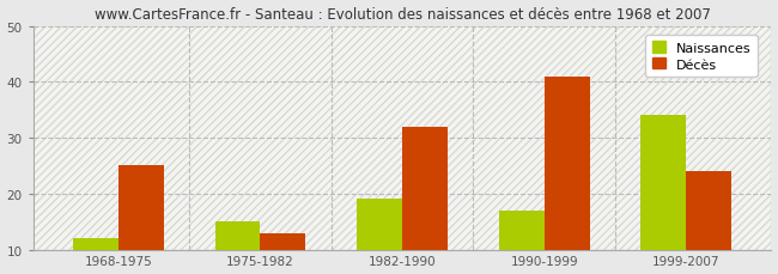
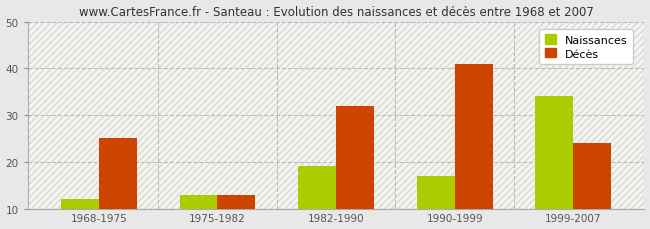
Naissances/1975-1982: 15 -> 13
